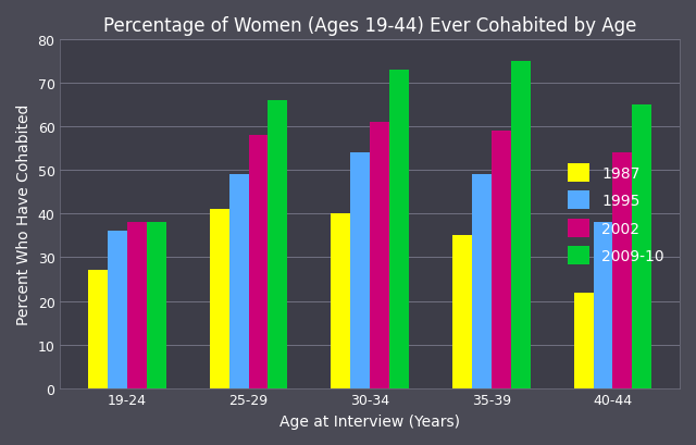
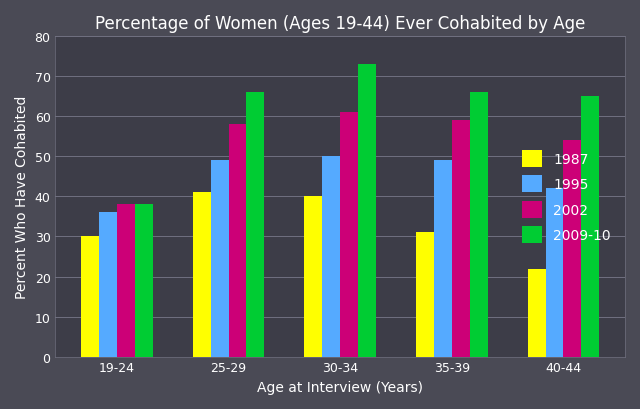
1987/19-24: 27 -> 30
1995/30-34: 54 -> 50
1987/35-39: 35 -> 31
2009-10/35-39: 75 -> 66
1995/40-44: 38 -> 42
